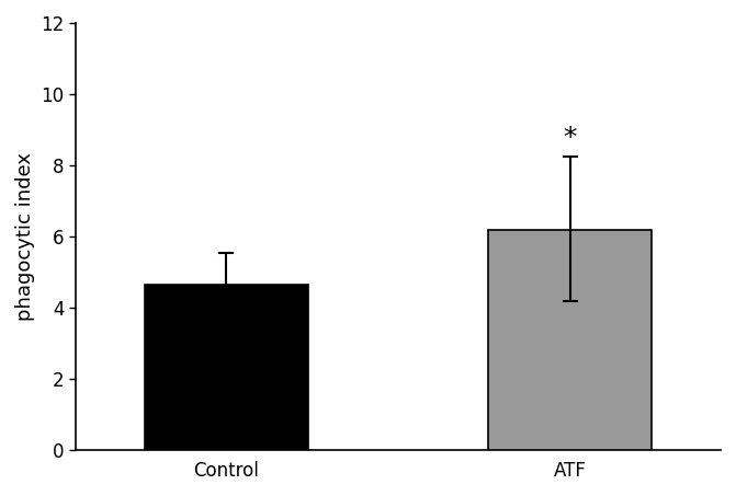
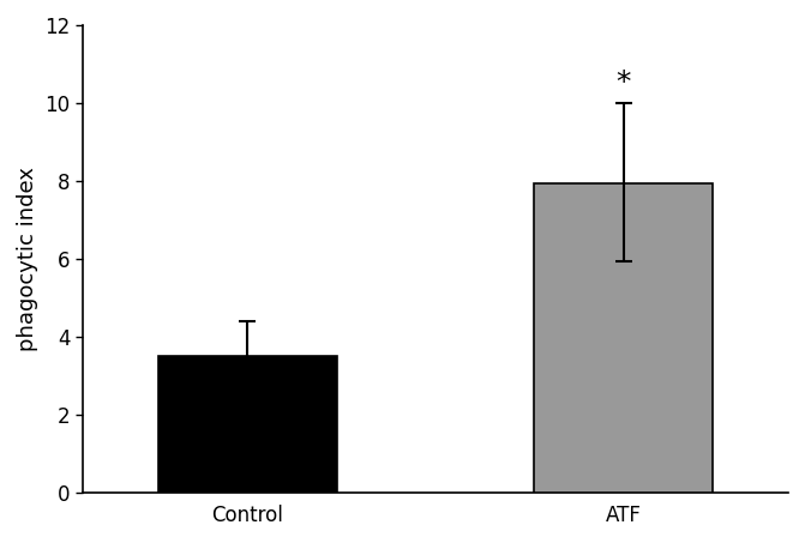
Control: 4.65 -> 3.50
ATF: 6.20 -> 7.95
